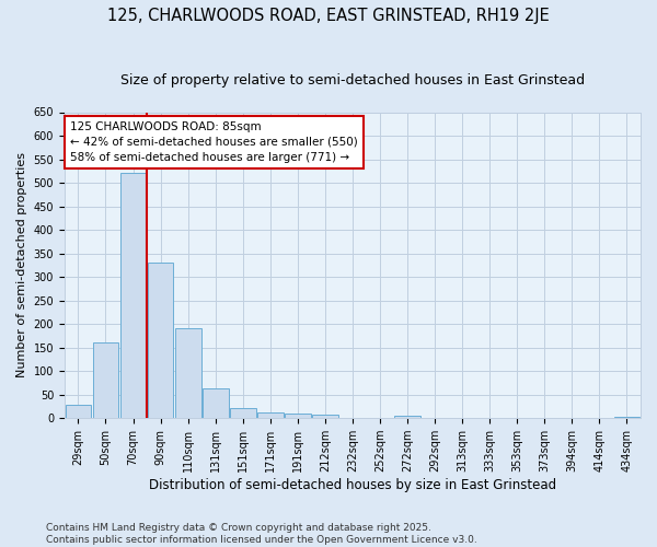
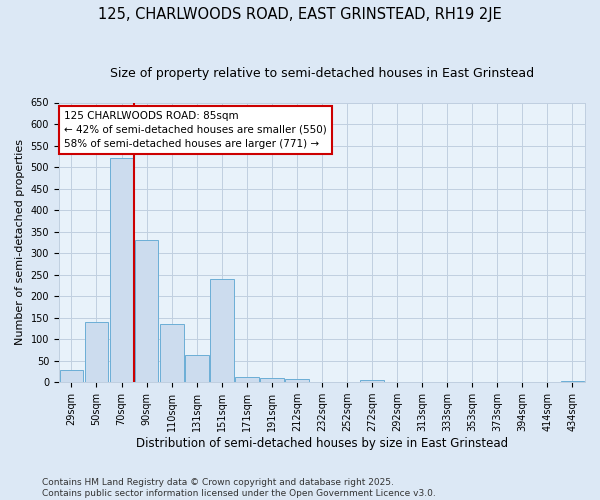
50sqm: 160 -> 140
110sqm: 190 -> 135
151sqm: 22 -> 240
